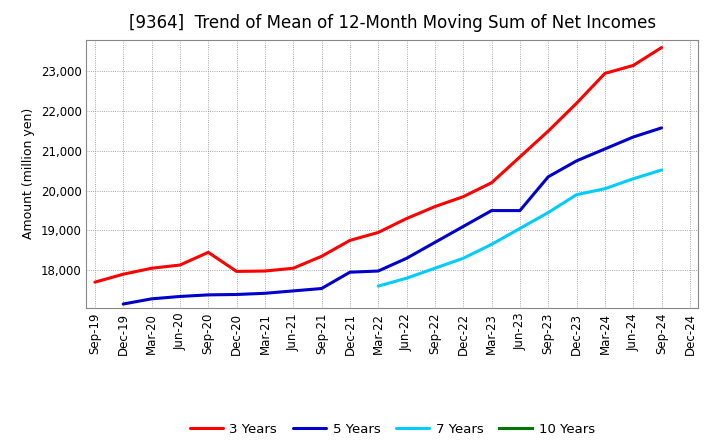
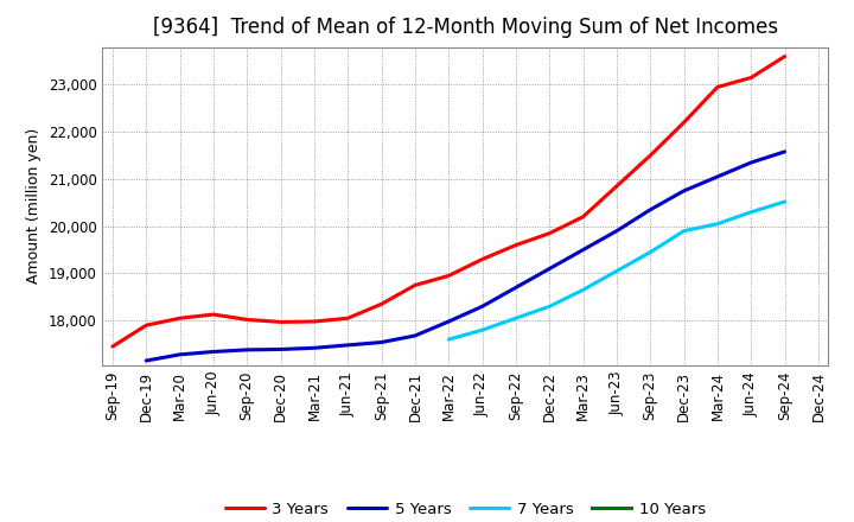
3 Years/Sep-19: 17,700 -> 17,450
3 Years/Sep-20: 18,450 -> 18,020
5 Years/Dec-21: 17,950 -> 17,680
5 Years/Jun-23: 19,500 -> 19,900
